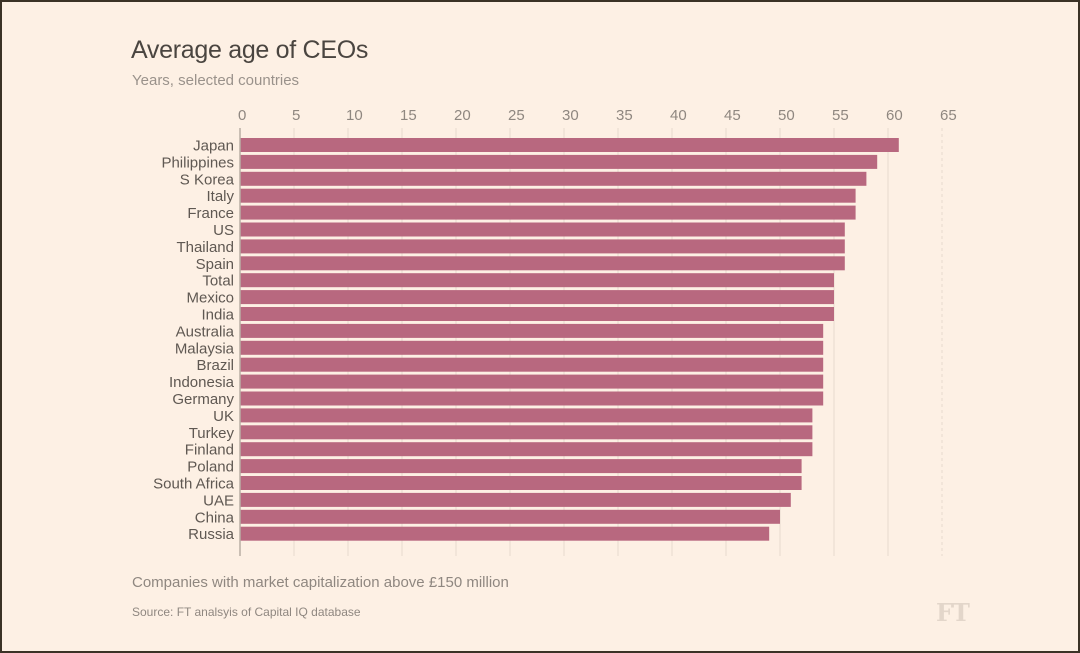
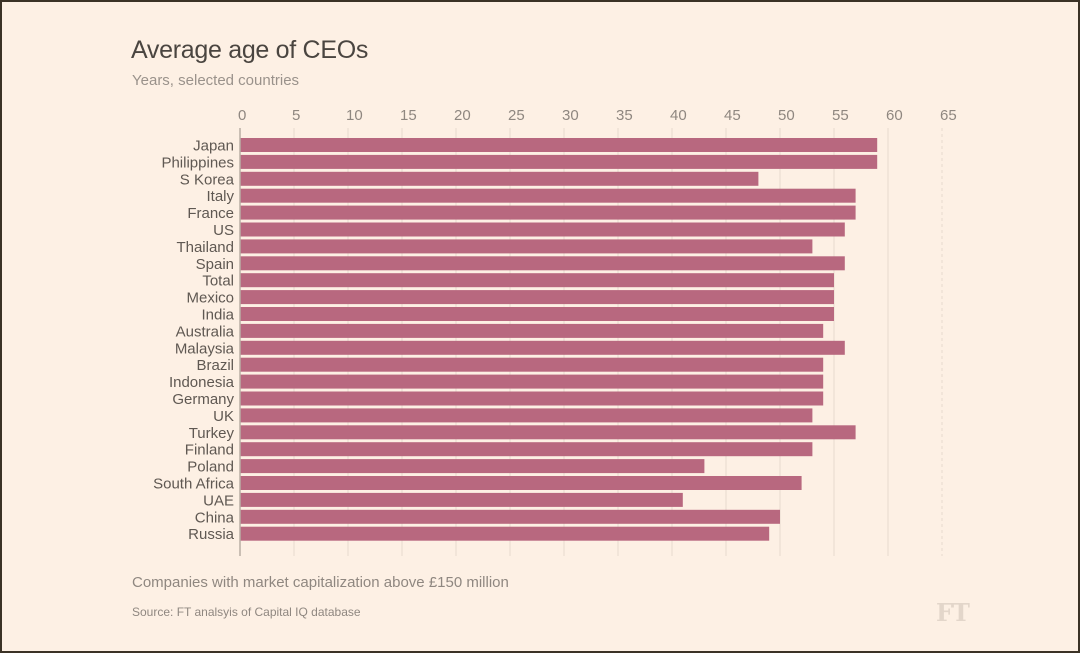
Japan: 61 -> 59
S Korea: 58 -> 48
Thailand: 56 -> 53
Malaysia: 54 -> 56
Turkey: 53 -> 57
Poland: 52 -> 43
UAE: 51 -> 41
